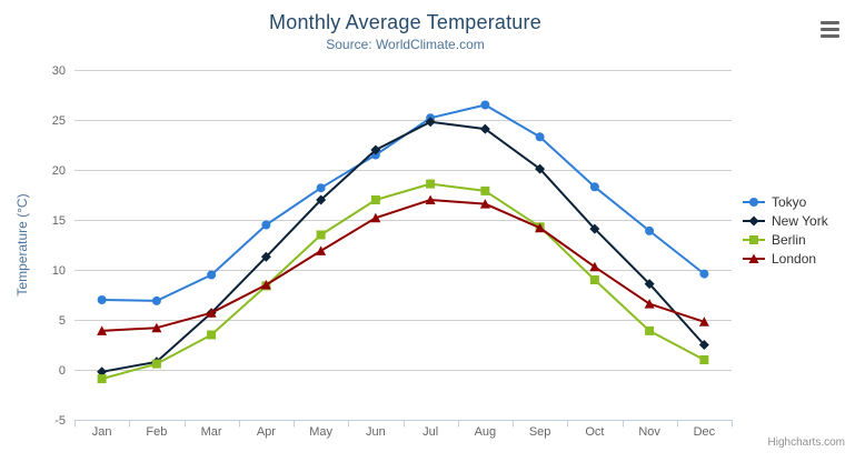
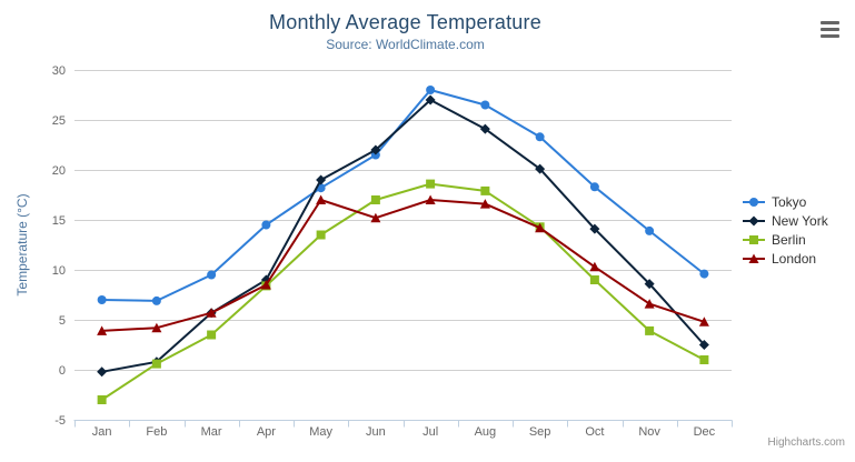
Berlin/Jan: -1 -> -3
New York/Apr: 11 -> 9
New York/May: 17 -> 19
London/May: 12 -> 17
Tokyo/Jul: 25 -> 28
New York/Jul: 25 -> 27
